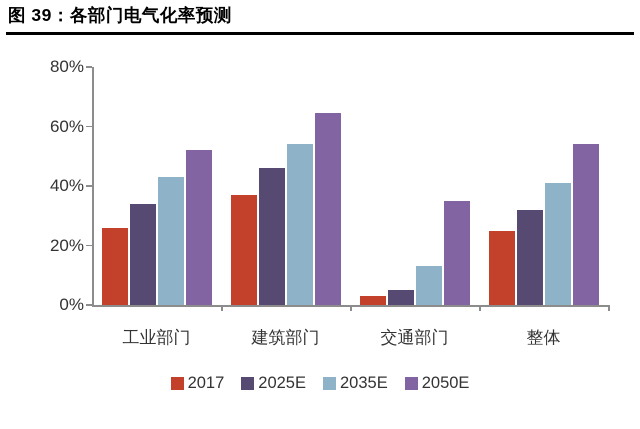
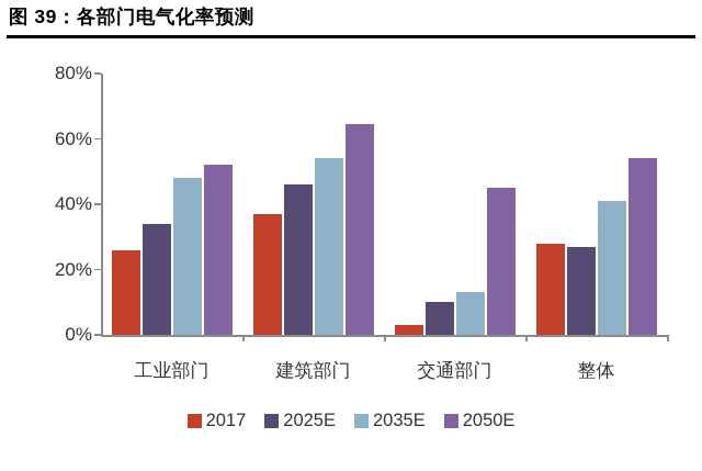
2035E/工业部门: 43% -> 48%
2025E/交通部门: 5% -> 10%
2050E/交通部门: 35% -> 45%
2017/整体: 25% -> 28%
2025E/整体: 32% -> 27%
